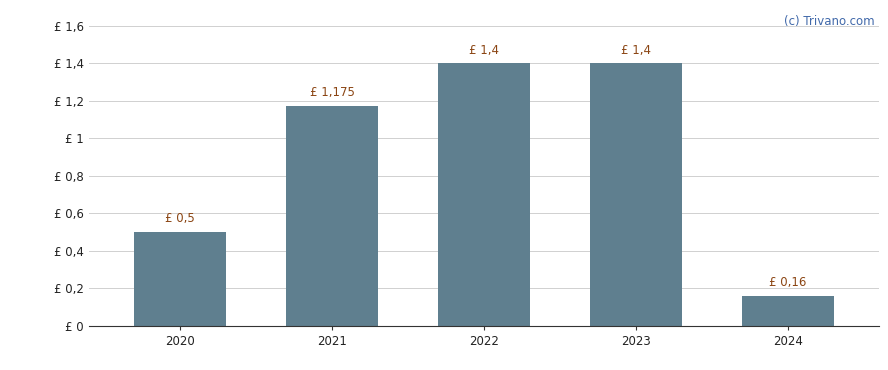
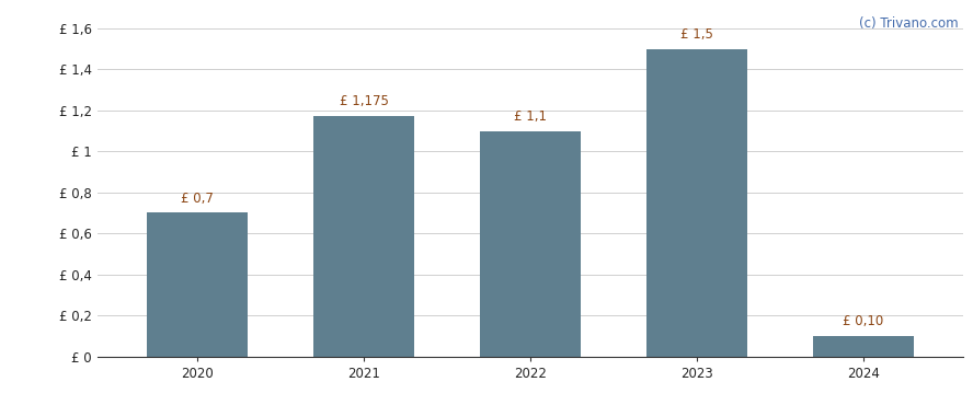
2020: 0,5 -> 0,7
2022: 1,4 -> 1,1
2023: 1,4 -> 1,5
2024: 0,16 -> 0,10
